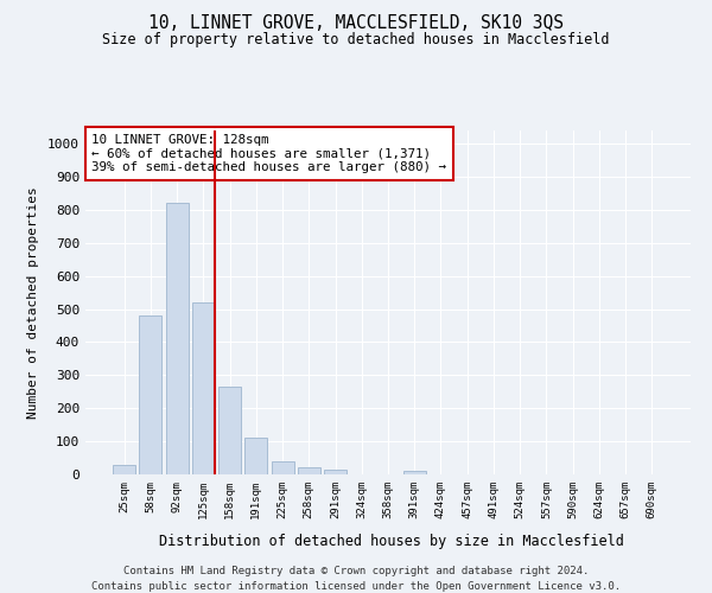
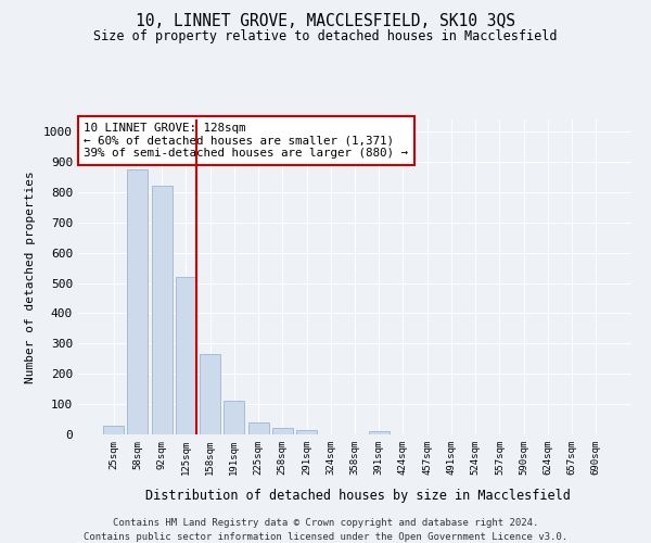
58sqm: 480 -> 875
